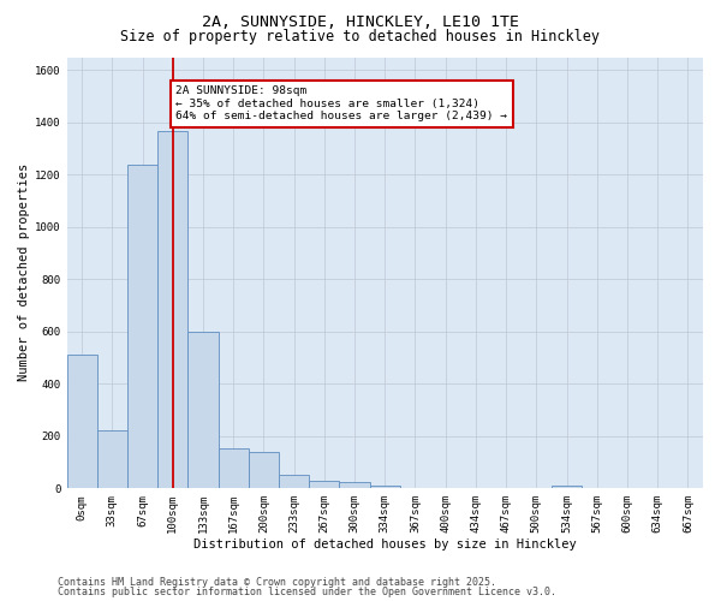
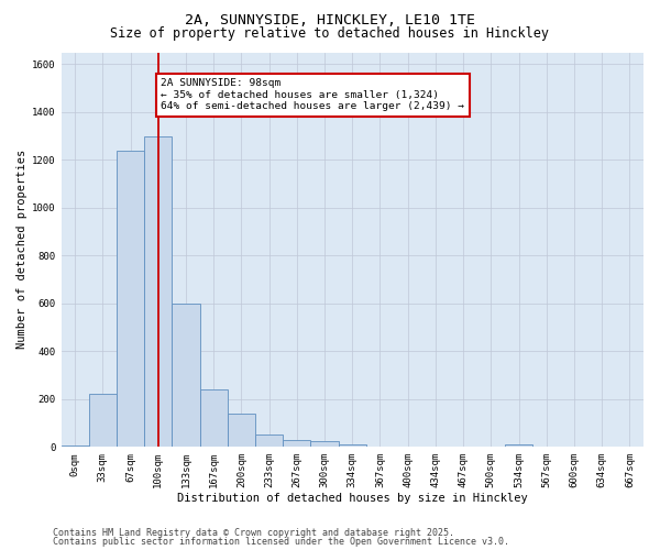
0sqm: 510 -> 5
100sqm: 1365 -> 1300
167sqm: 155 -> 240
